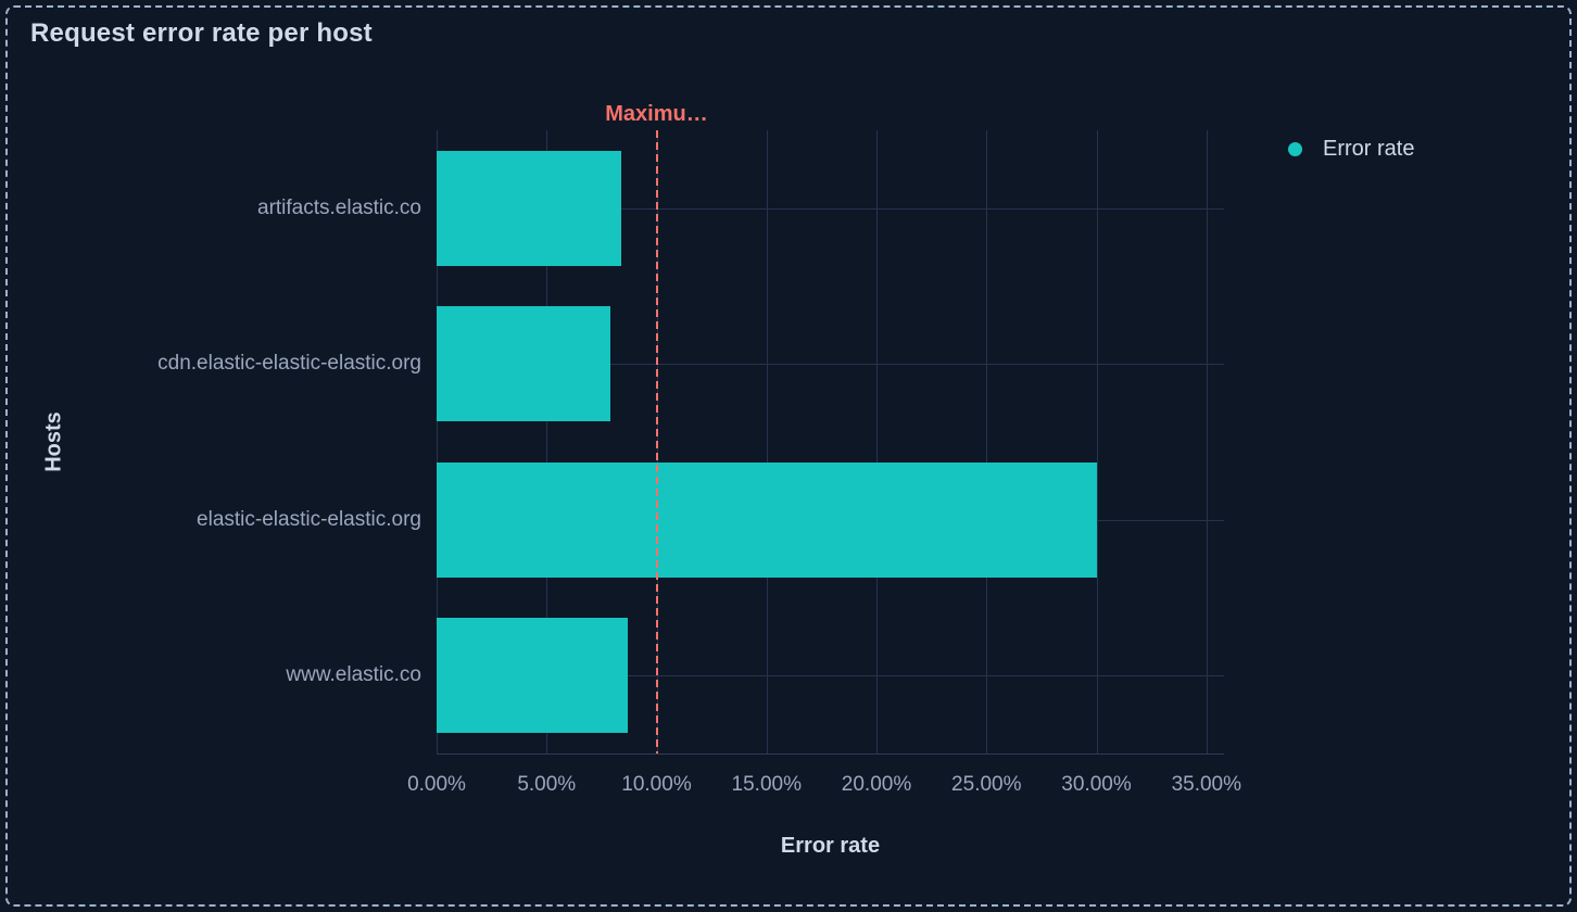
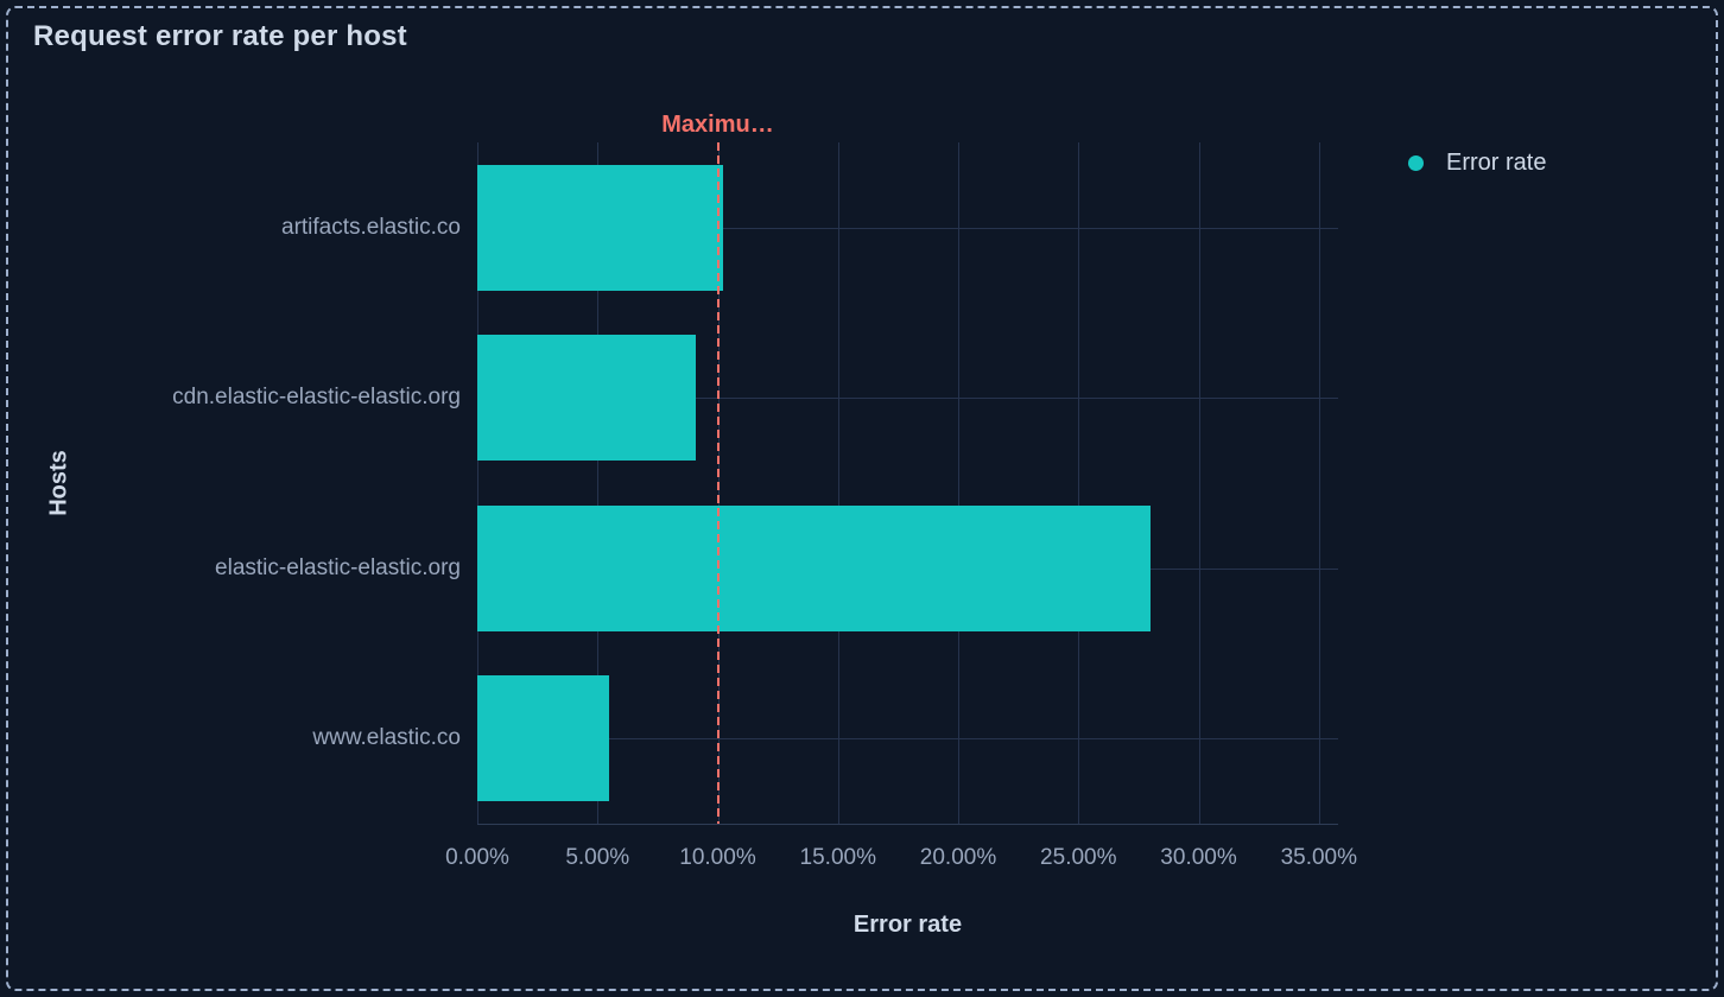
artifacts.elastic.co: 8.4% -> 10.2%
cdn.elastic-elastic-elastic.org: 7.9% -> 9.1%
elastic-elastic-elastic.org: 30.0% -> 28.0%
www.elastic.co: 8.7% -> 5.5%
